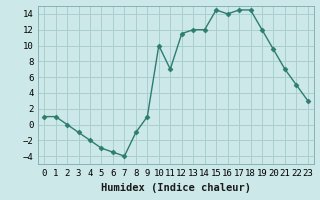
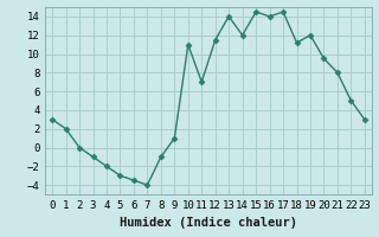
0: 1.0 -> 3.0
1: 1.0 -> 2.0
10: 10.0 -> 11.0
13: 12.0 -> 14.0
18: 14.5 -> 11.2
21: 7.0 -> 8.0
